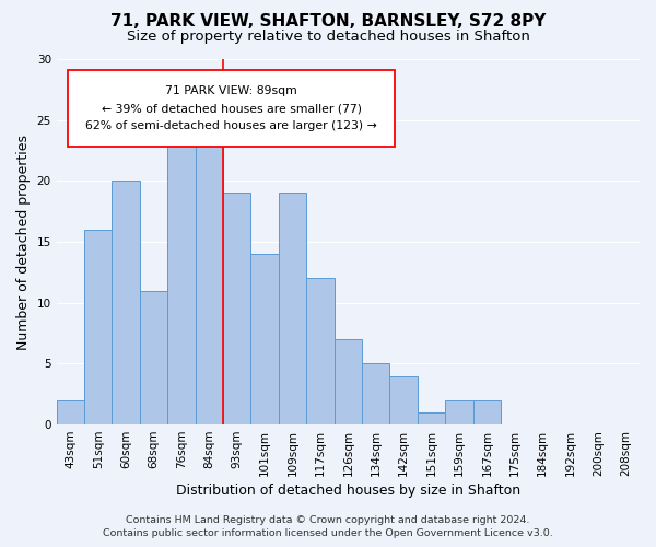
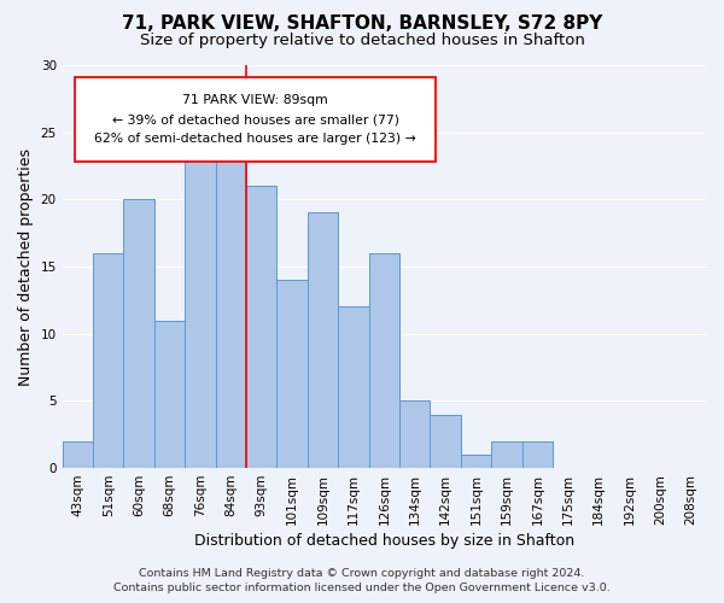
93sqm: 19 -> 21
126sqm: 7 -> 16
